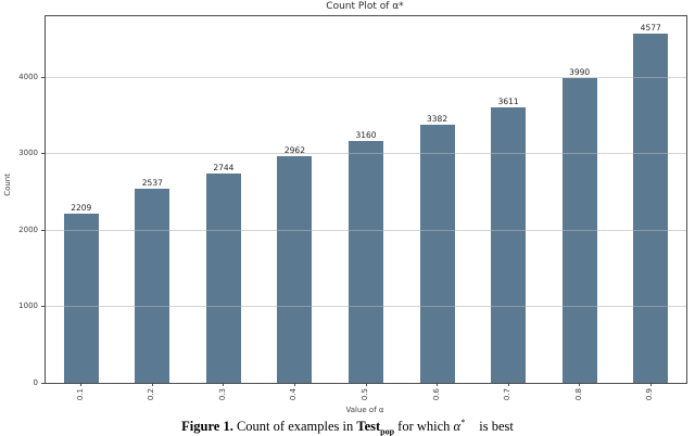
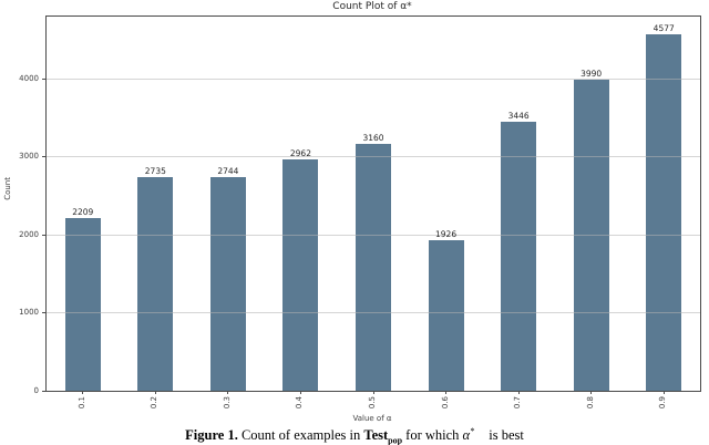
0.2: 2537 -> 2735
0.6: 3382 -> 1926
0.7: 3611 -> 3446
